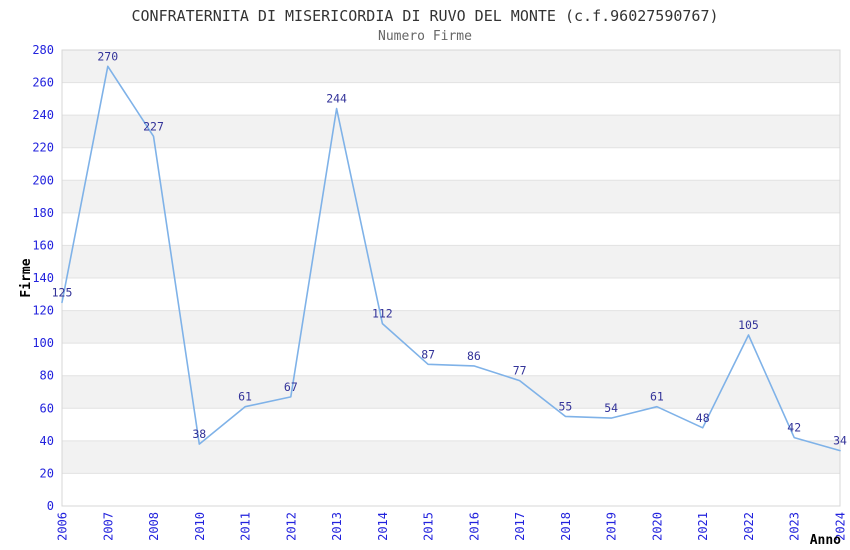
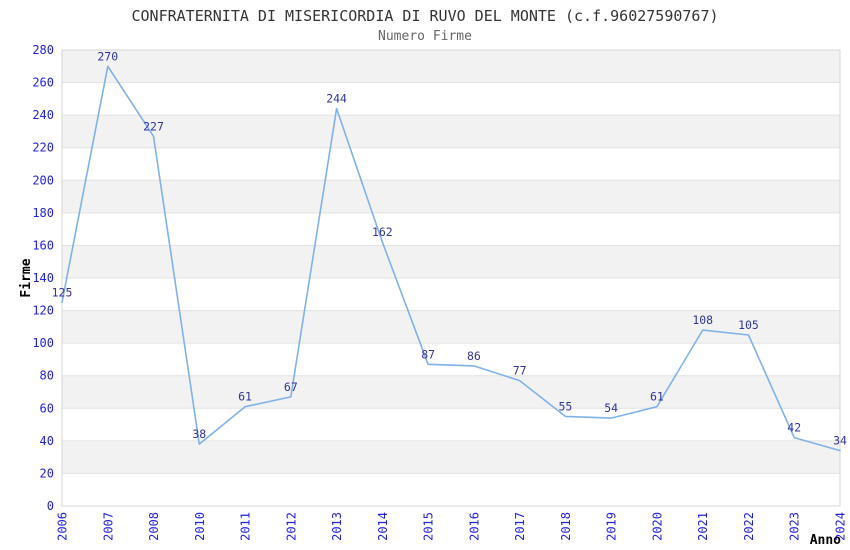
2014: 112 -> 162
2021: 48 -> 108
